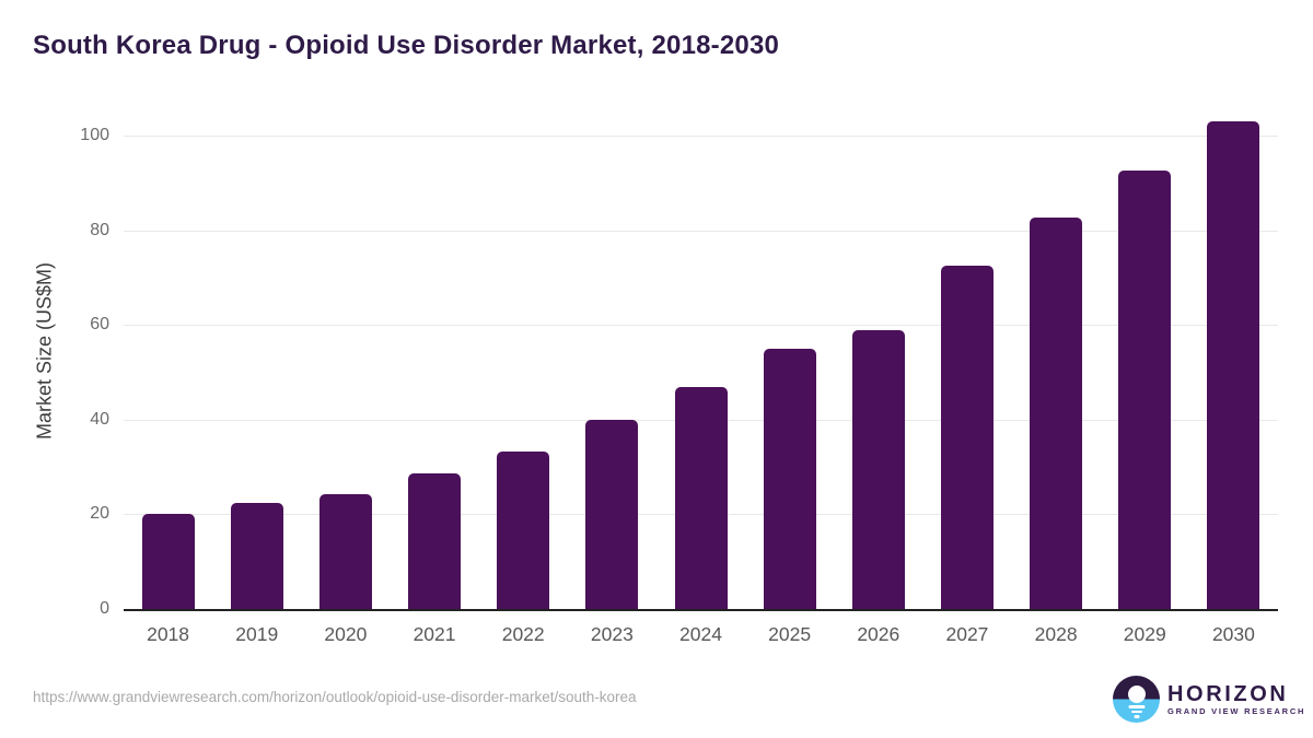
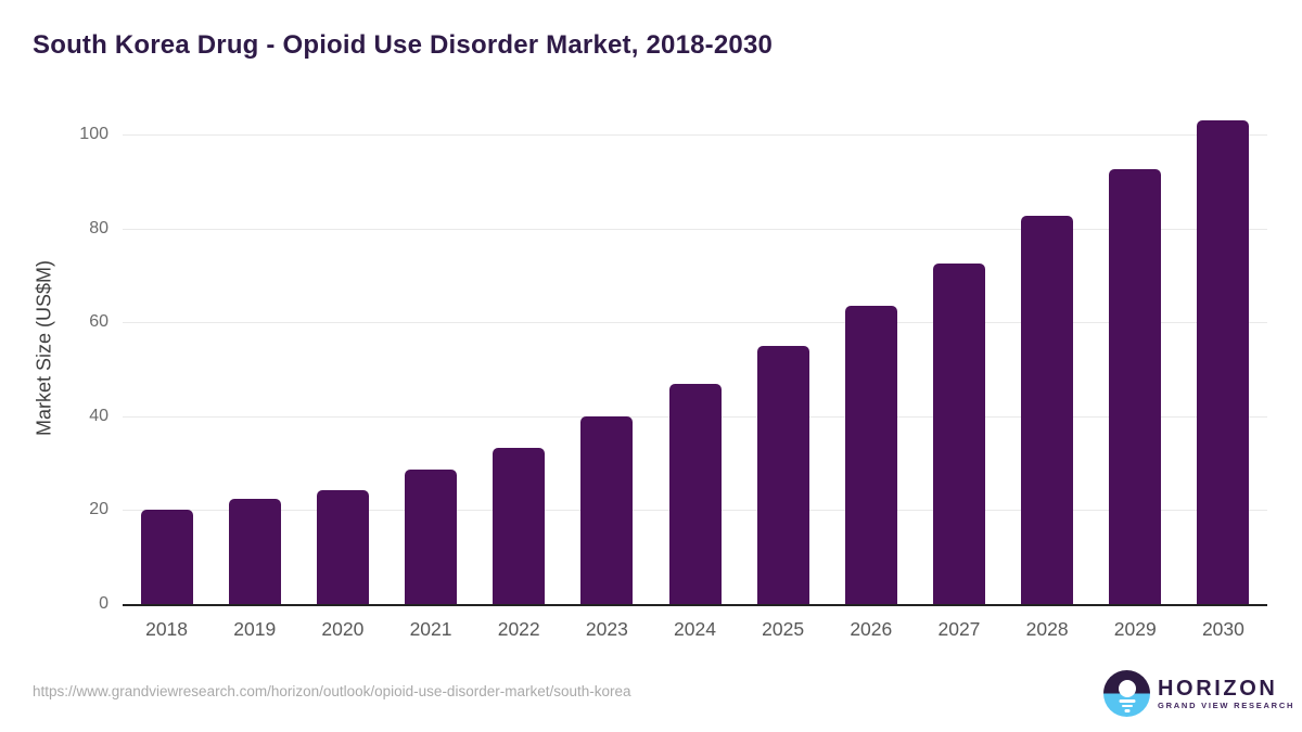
2026: 59 -> 63
